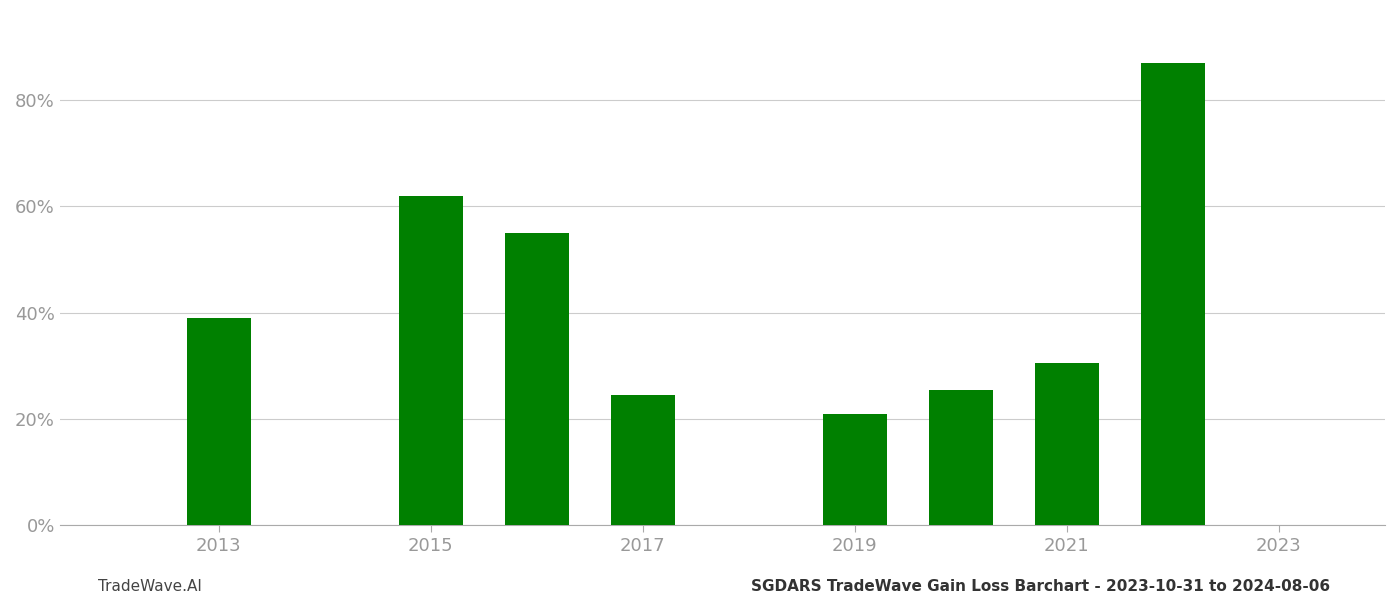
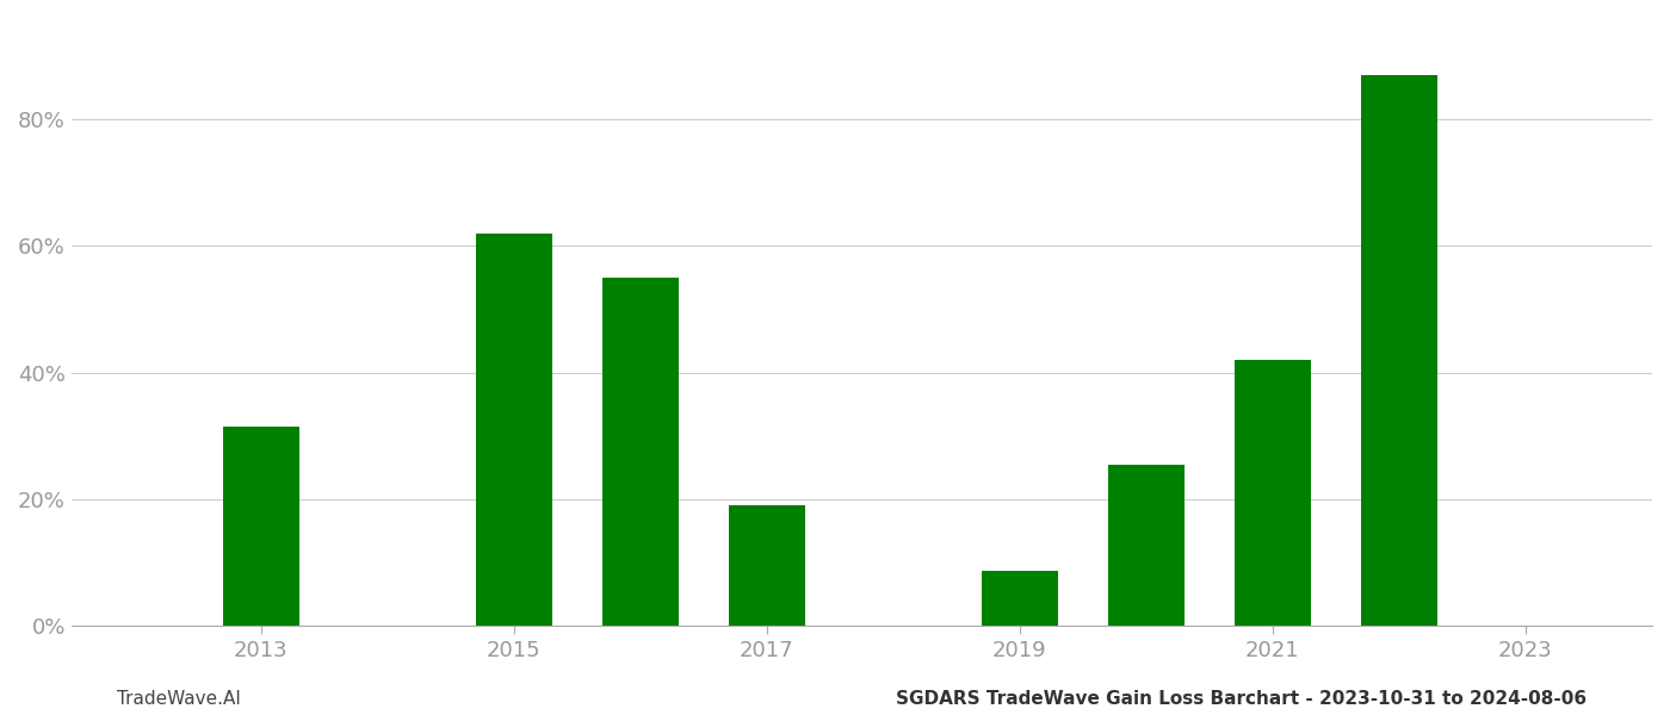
2013: 39.0% -> 31.4%
2017: 24.5% -> 19.0%
2019: 21.0% -> 8.6%
2021: 30.5% -> 42.0%
